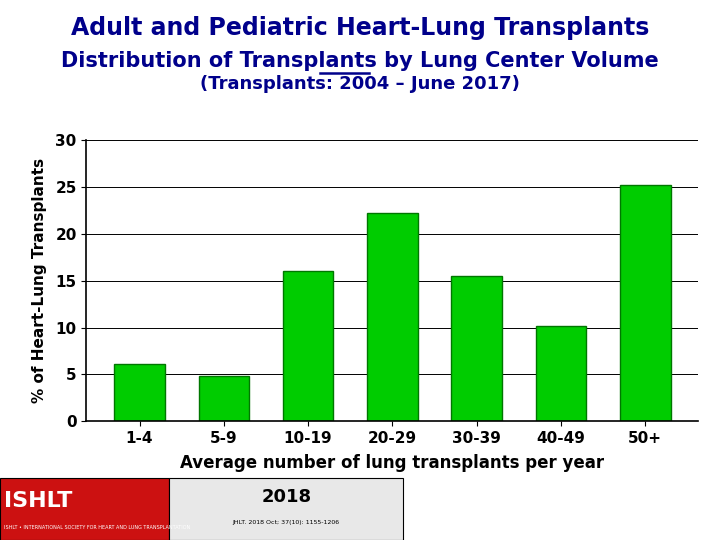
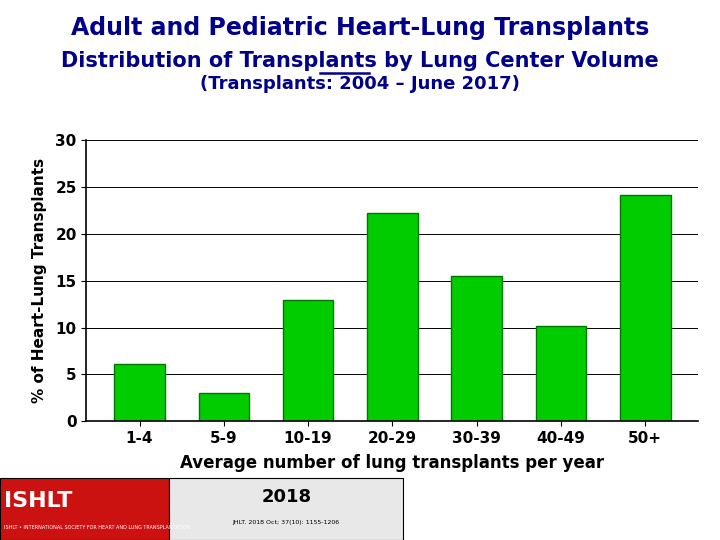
5-9: 4.8 -> 3.0
10-19: 16.0 -> 13.0
50+: 25.2 -> 24.2
